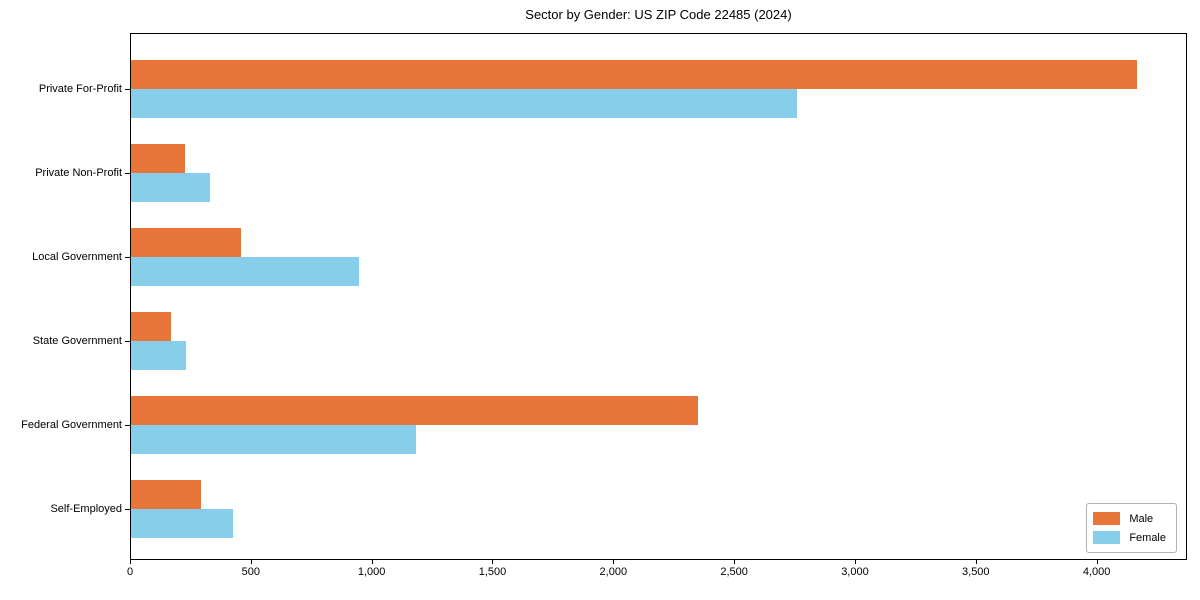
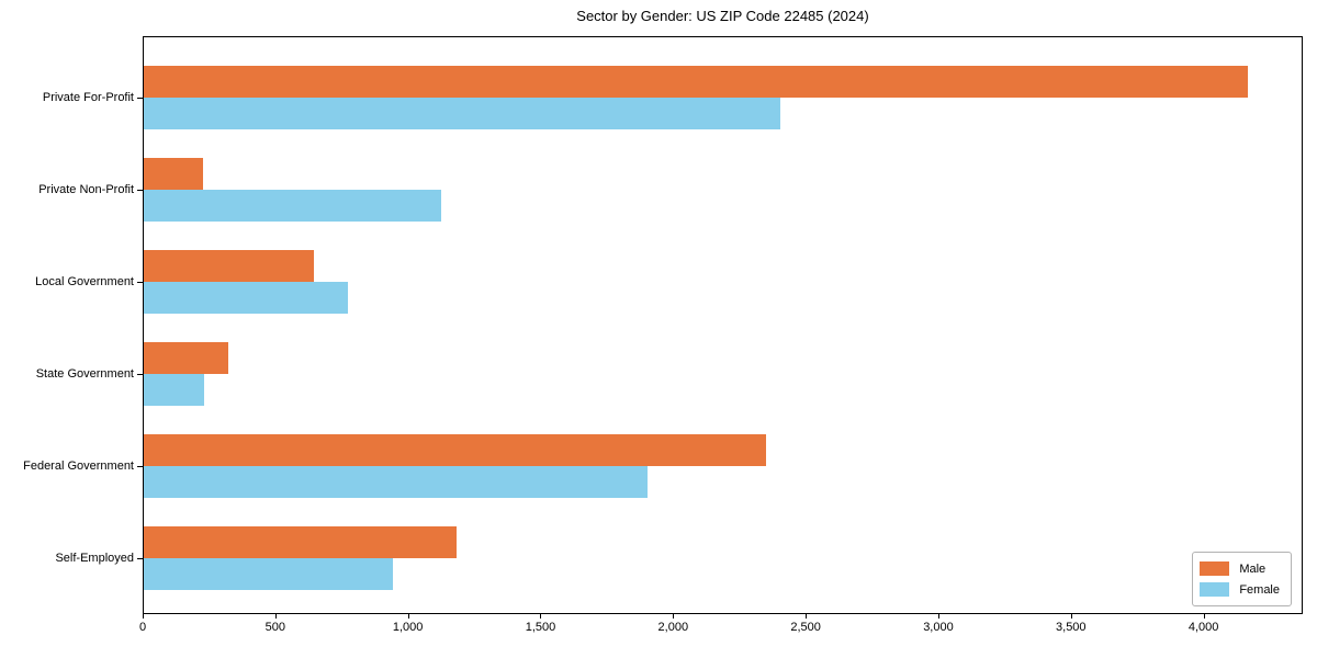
Female/Private For-Profit: 2760 -> 2400
Female/Private Non-Profit: 320 -> 1120
Male/Local Government: 460 -> 640
Female/Local Government: 940 -> 770
Male/State Government: 170 -> 320
Female/Federal Government: 1180 -> 1900
Male/Self-Employed: 290 -> 1180
Female/Self-Employed: 420 -> 940
